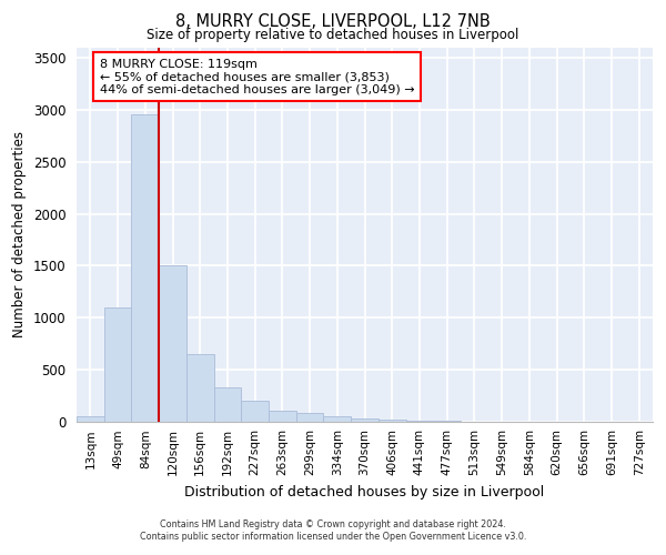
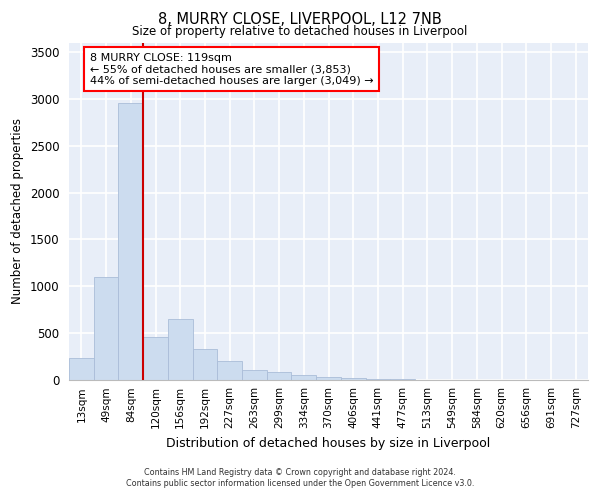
13sqm: 50 -> 240
120sqm: 1500 -> 460
